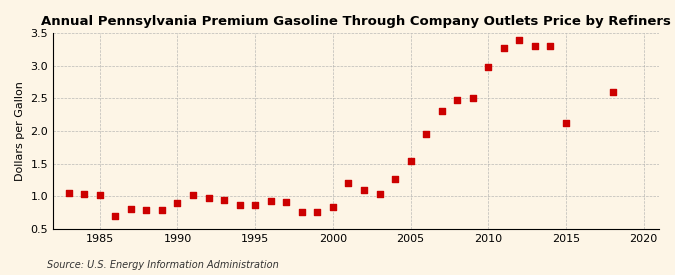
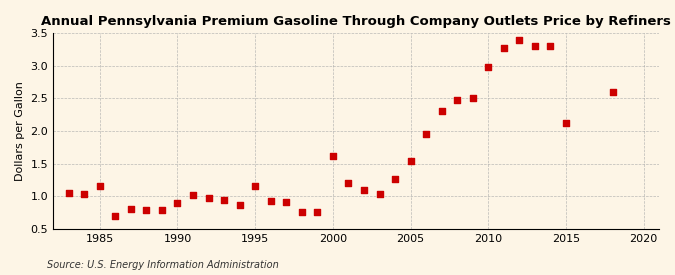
1985: 1.02 -> 1.16
1995: 0.87 -> 1.16
2000: 0.83 -> 1.62
